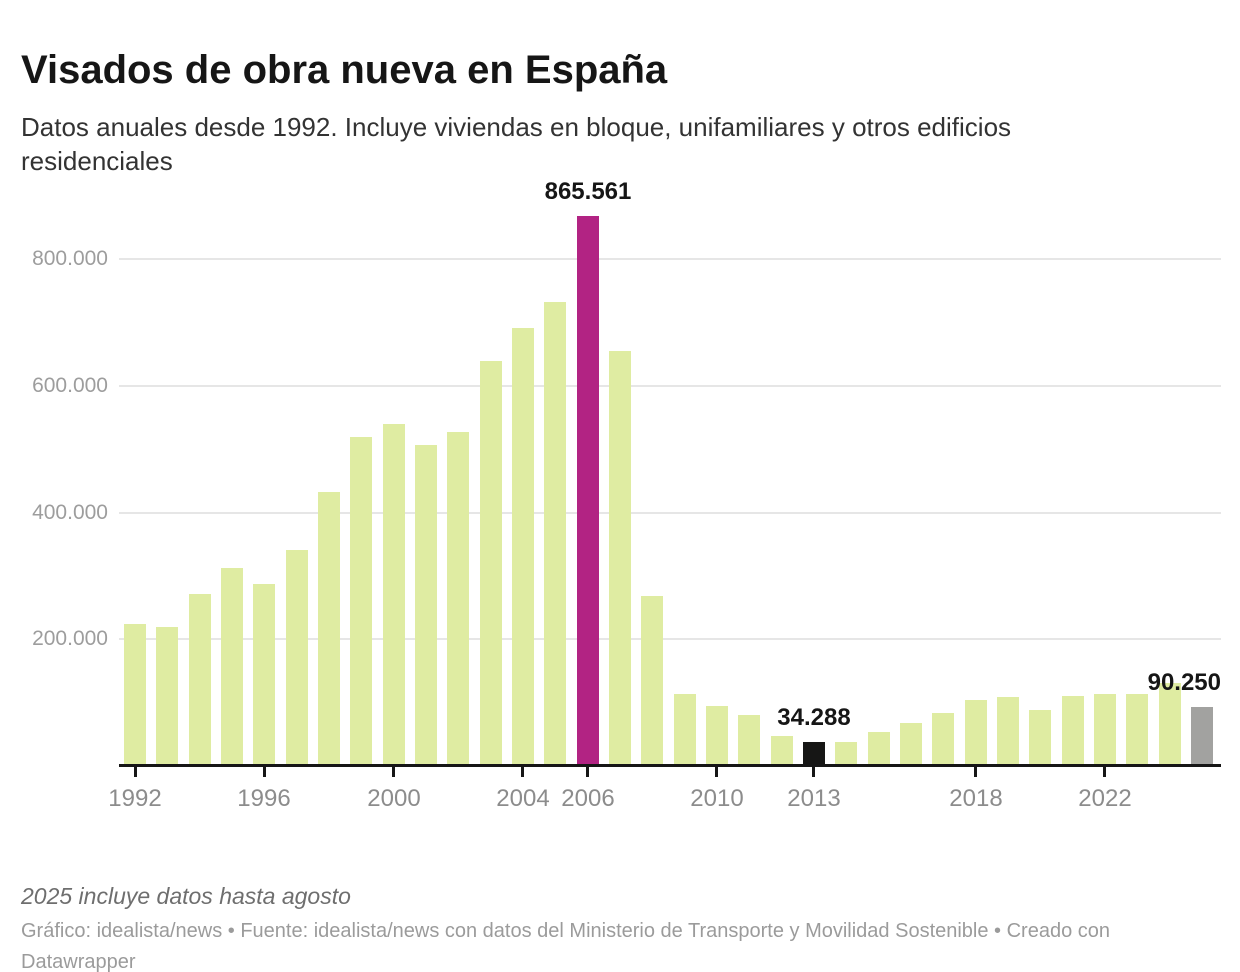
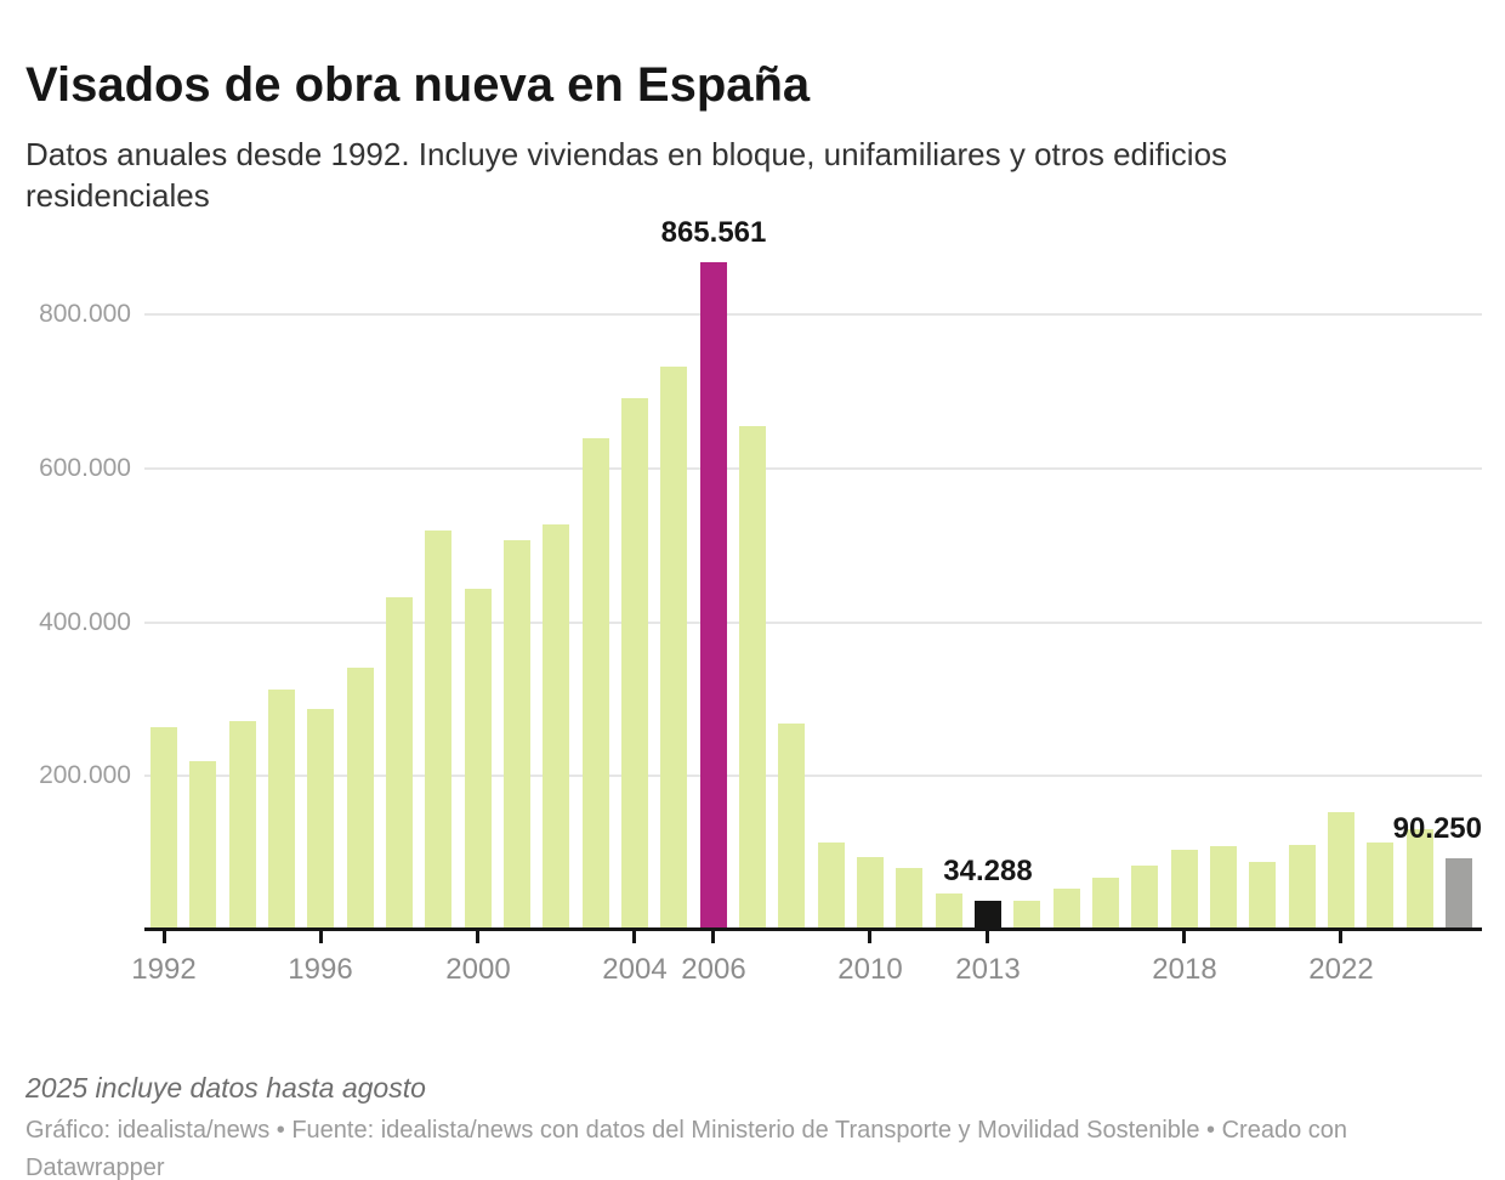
1992: 220000 -> 260000
2000: 540000 -> 440000
2022: 110000 -> 150000
